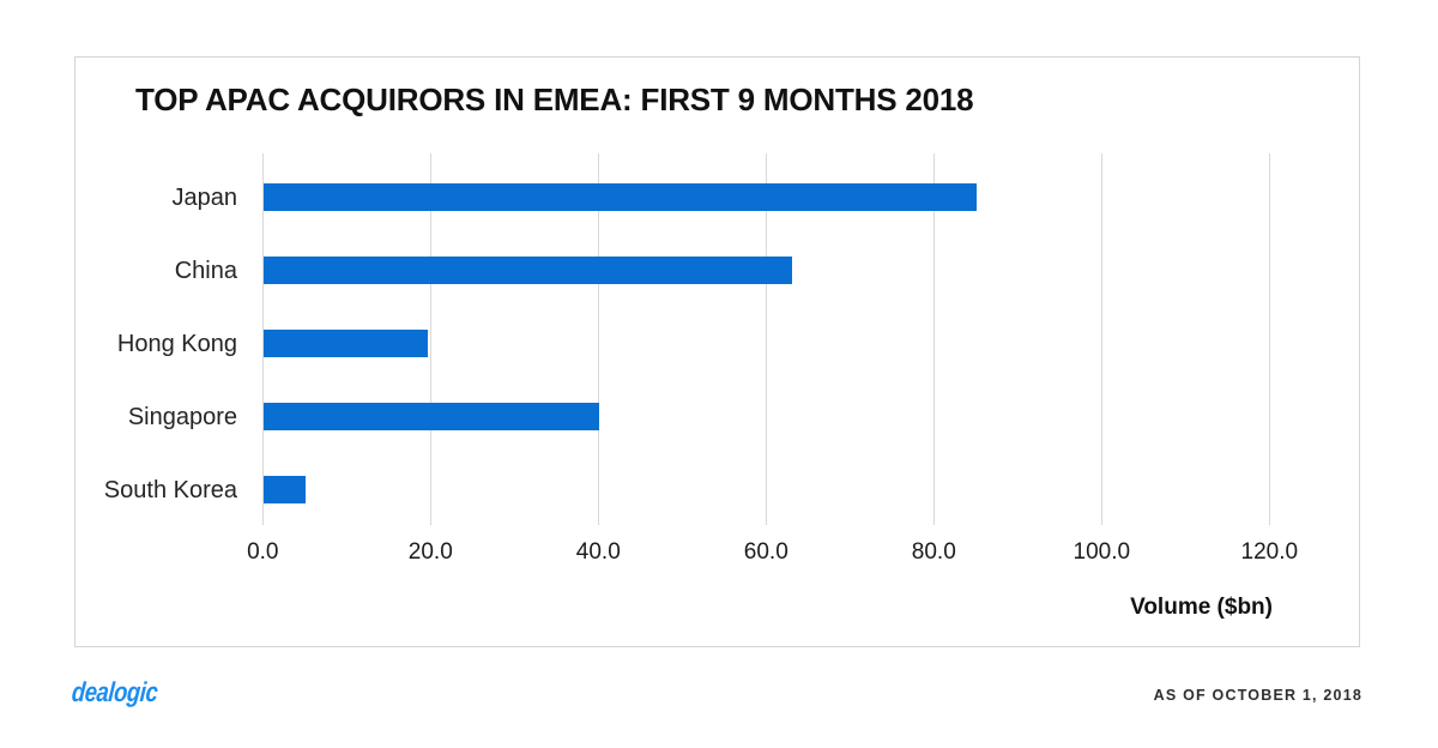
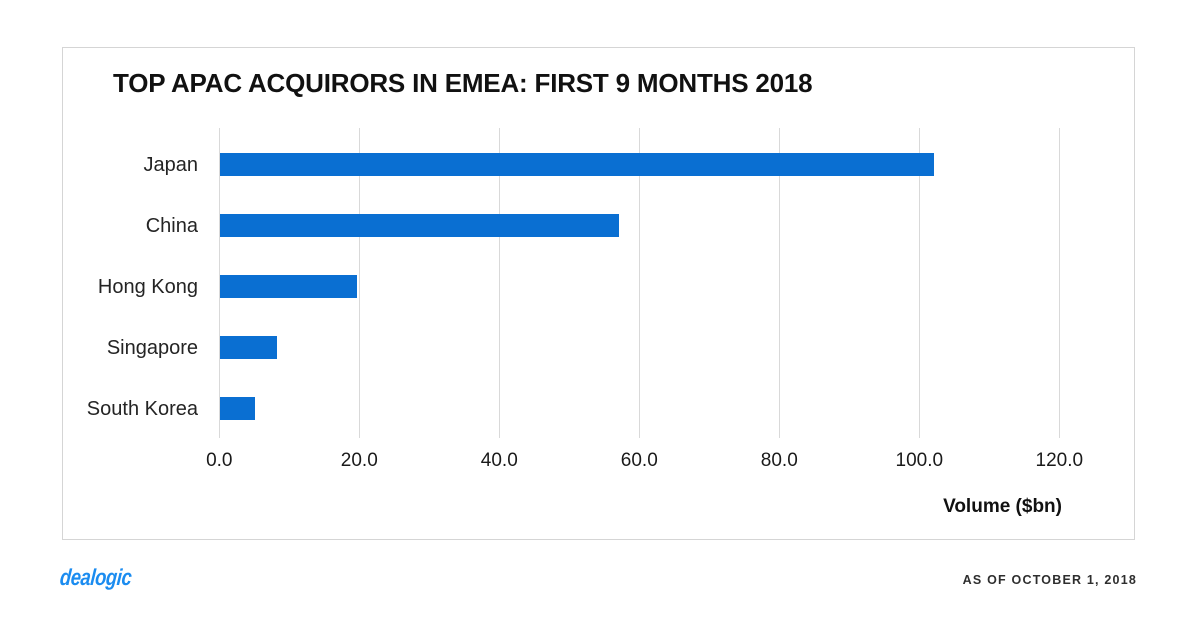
Japan: 85 -> 102
China: 63 -> 57
Singapore: 40 -> 8
